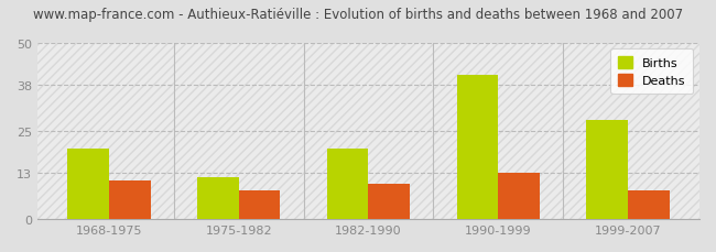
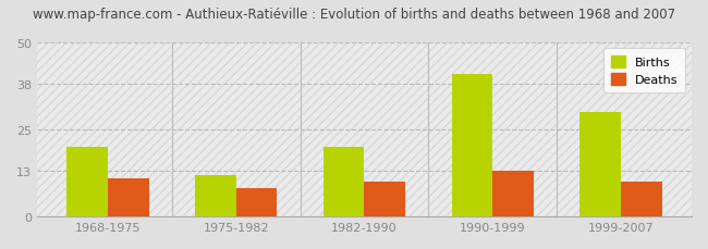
Births/1999-2007: 28 -> 30
Deaths/1999-2007: 8 -> 10
